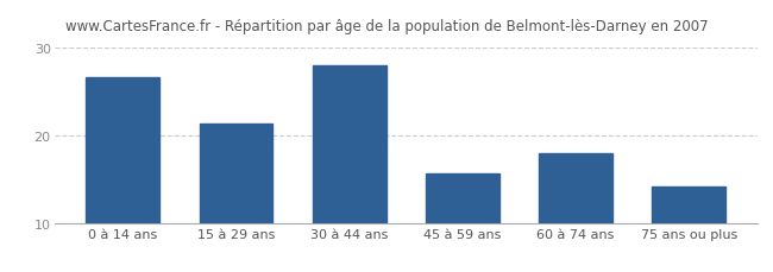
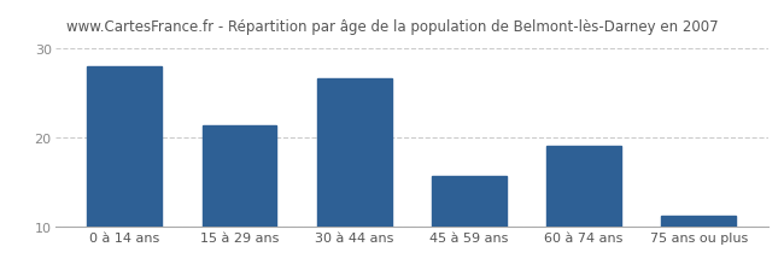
0 à 14 ans: 26.6 -> 28.0
30 à 44 ans: 28.0 -> 26.7
60 à 74 ans: 18.0 -> 19.0
75 ans ou plus: 14.2 -> 11.2
